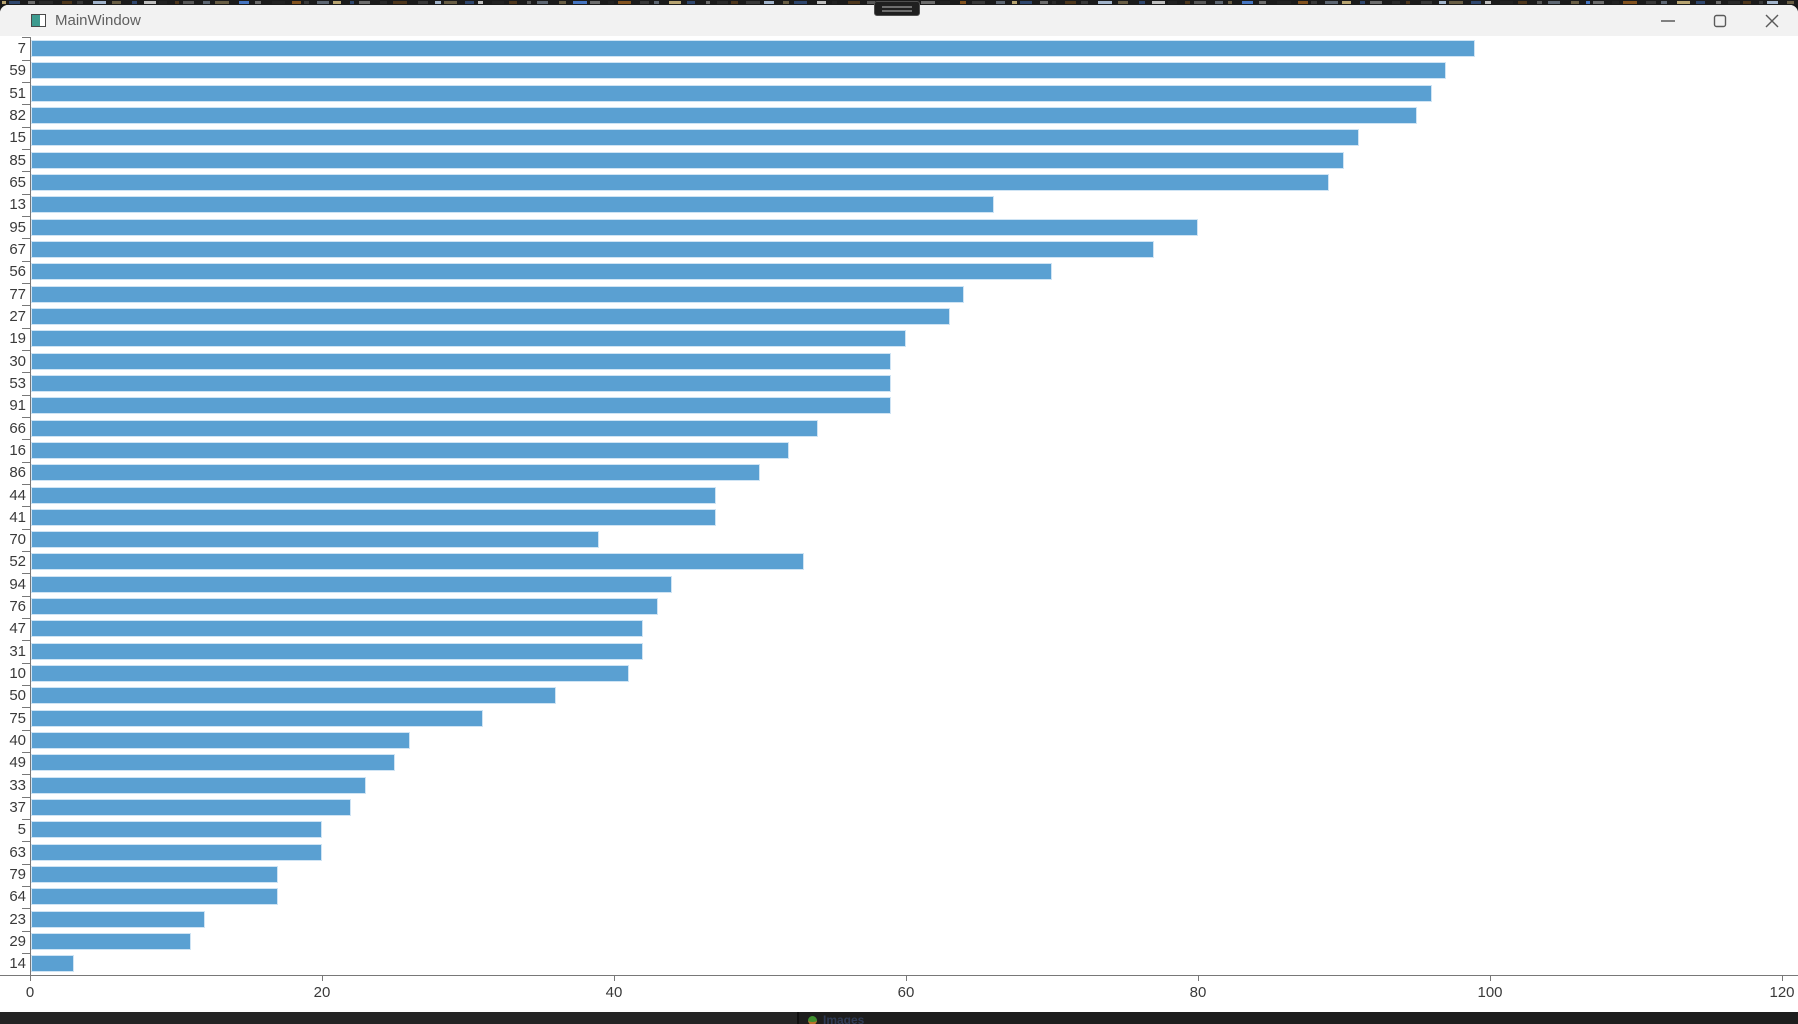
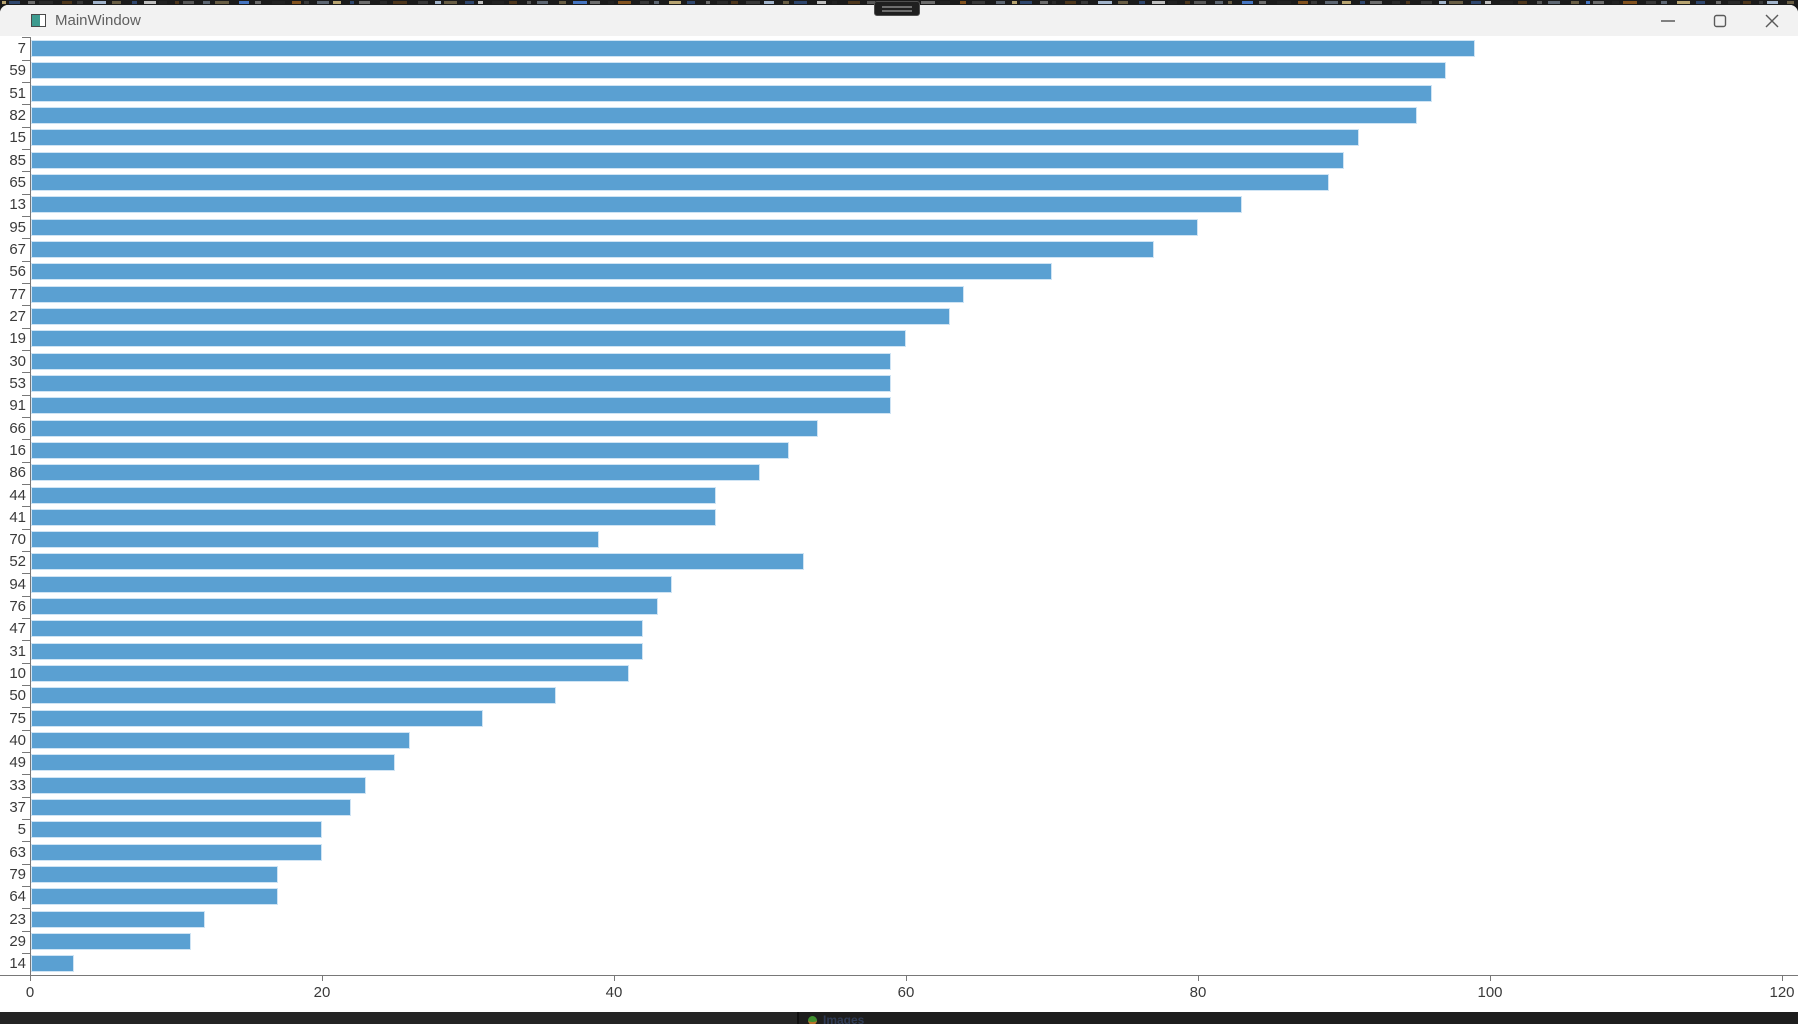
13: 66 -> 83
